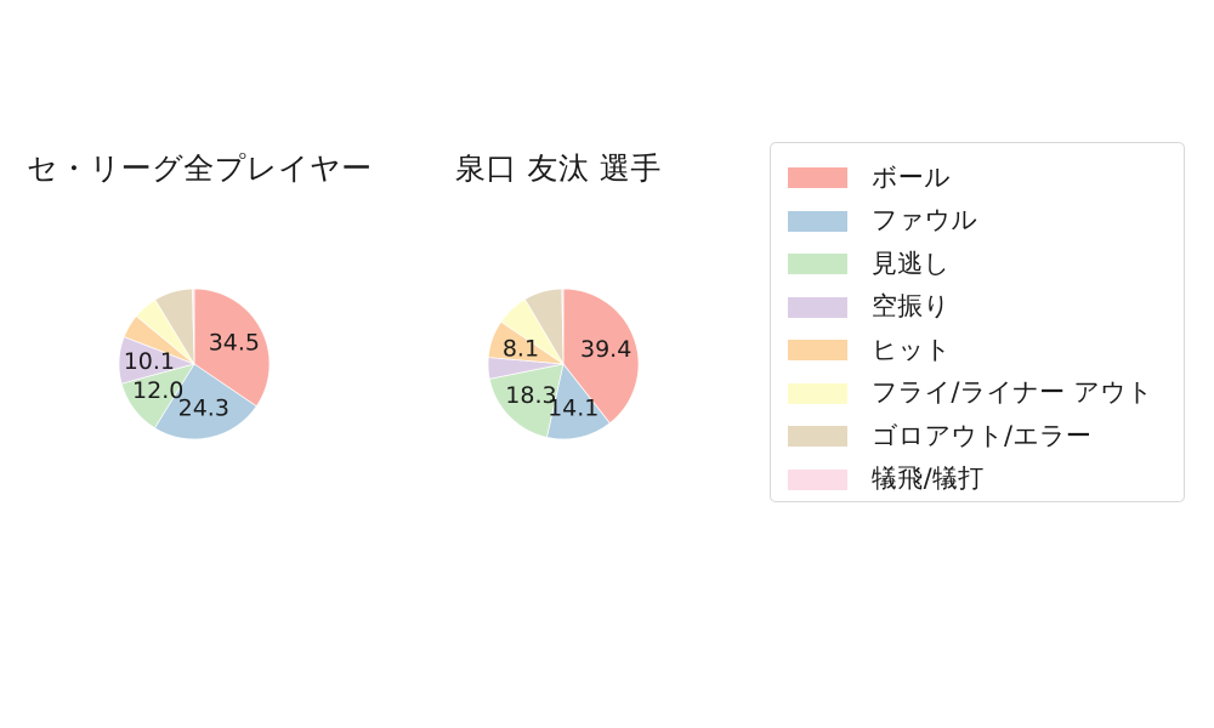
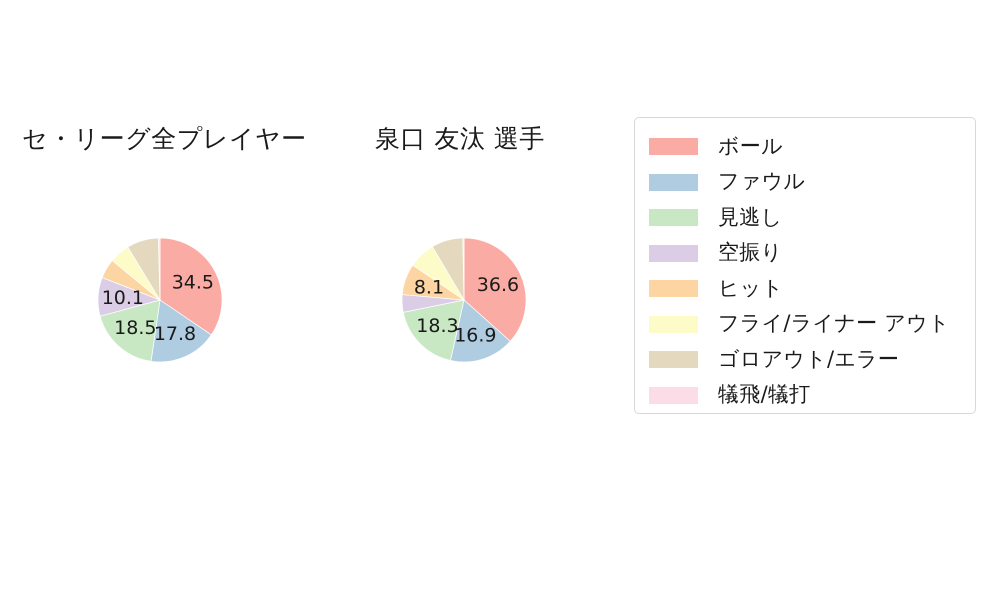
セ・リーグ全プレイヤー/ファウル: 24.3 -> 17.8
セ・リーグ全プレイヤー/見逃し: 12.0 -> 18.5
泉口 友汰 選手/ボール: 39.4 -> 36.6
泉口 友汰 選手/ファウル: 14.1 -> 16.9
